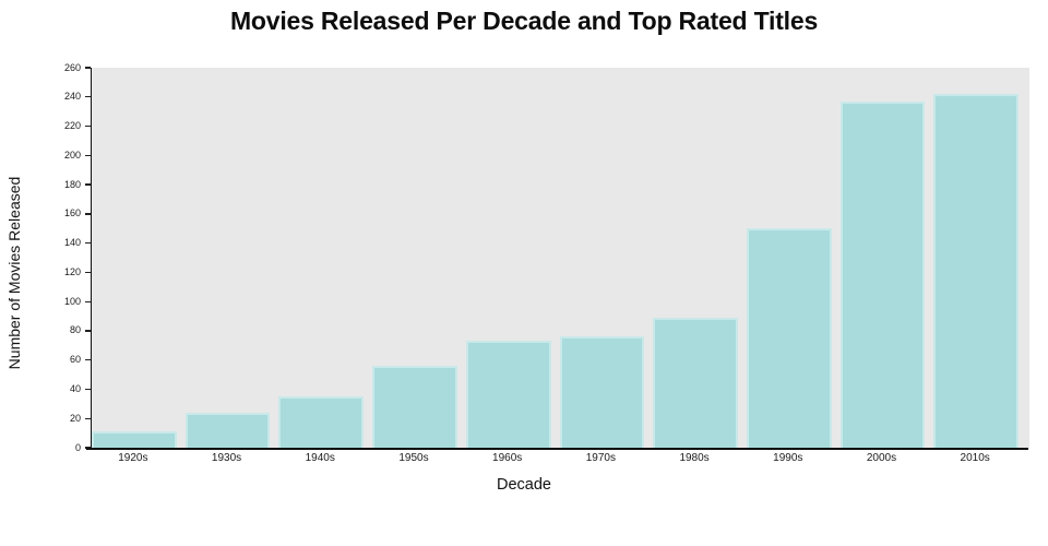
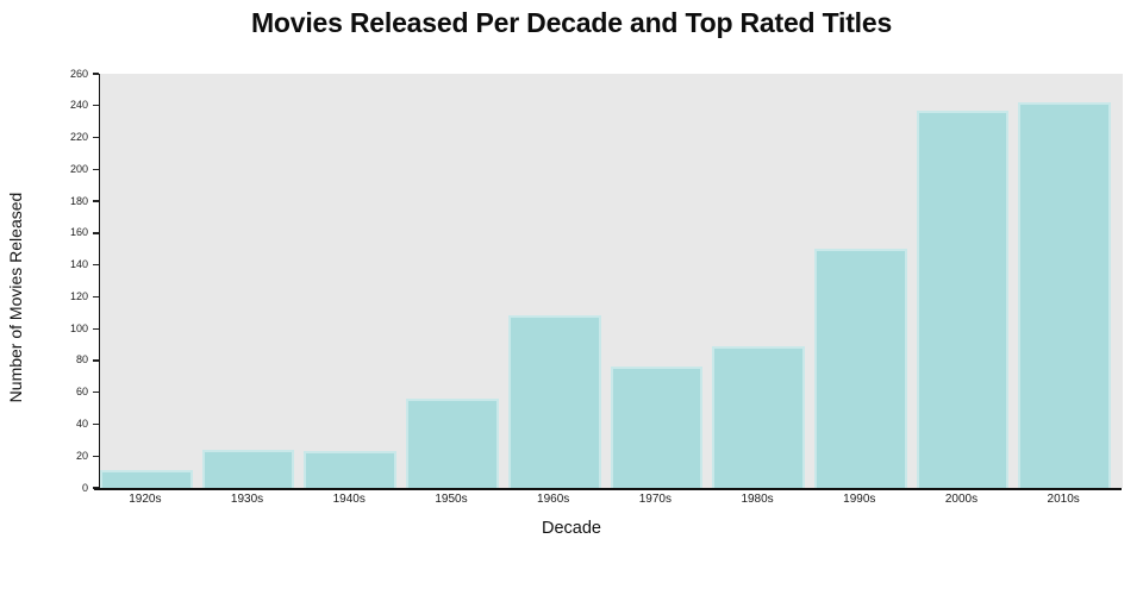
1940s: 35 -> 23
1960s: 73 -> 108
